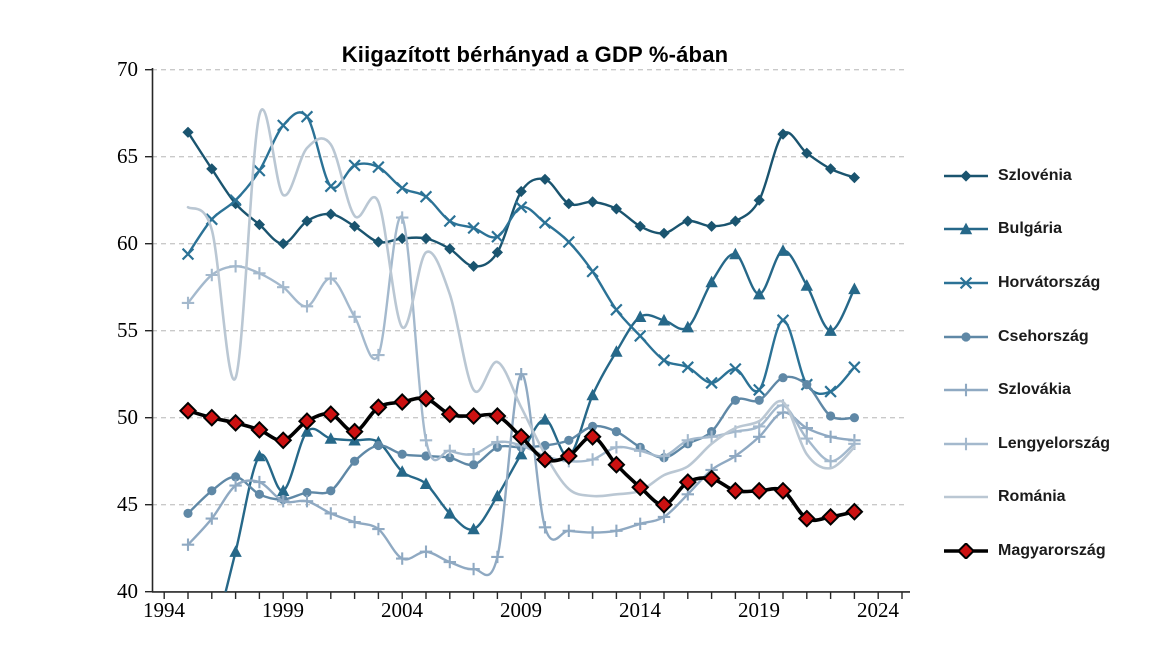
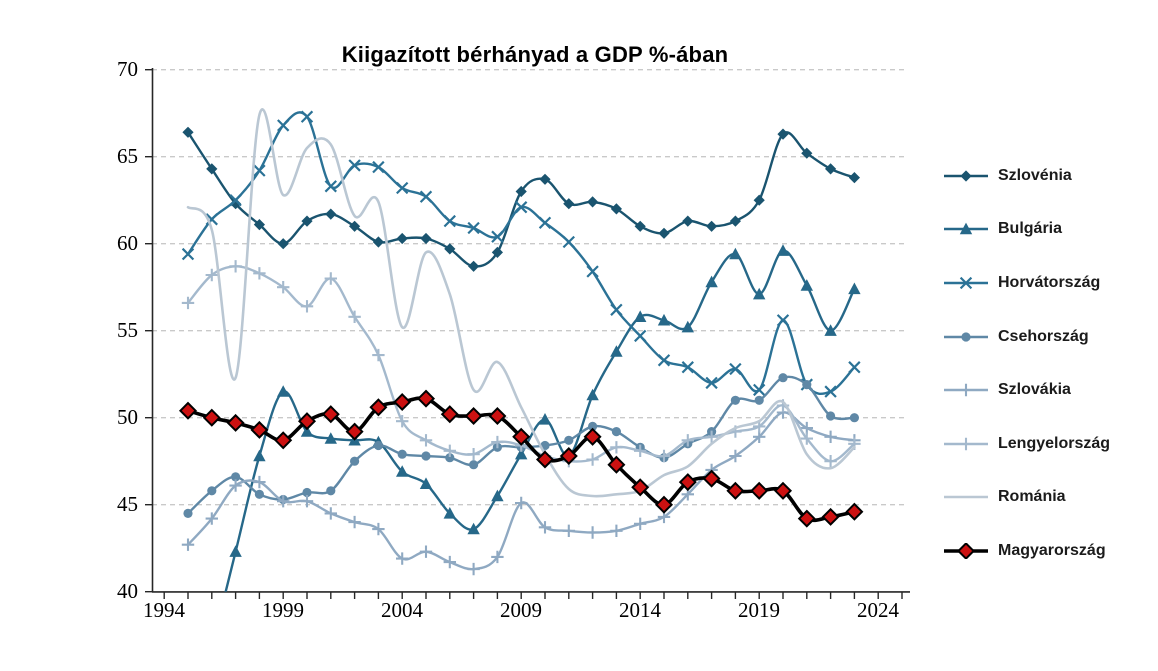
Bulgária/1999: 45.8 -> 51.5
Lengyelország/2004: 61.5 -> 49.8
Szlovákia/2009: 52.5 -> 45.1
